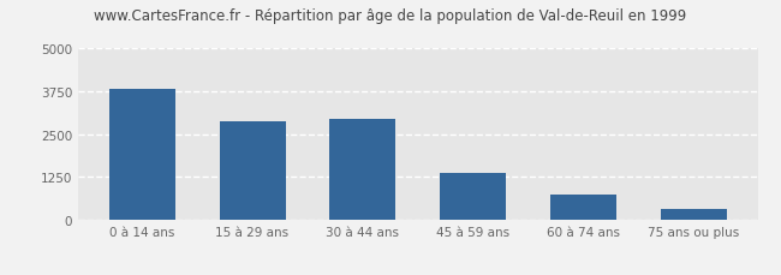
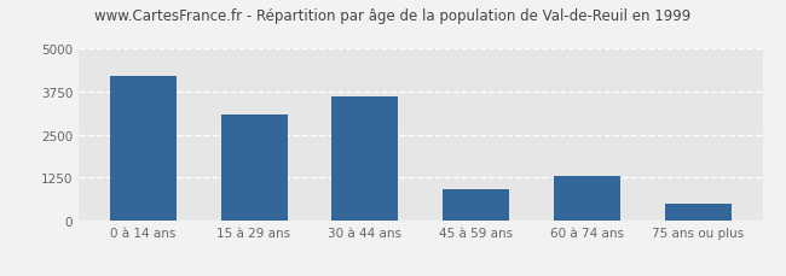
0 à 14 ans: 3820 -> 4200
15 à 29 ans: 2870 -> 3100
30 à 44 ans: 2940 -> 3600
45 à 59 ans: 1360 -> 900
60 à 74 ans: 750 -> 1300
75 ans ou plus: 300 -> 500
